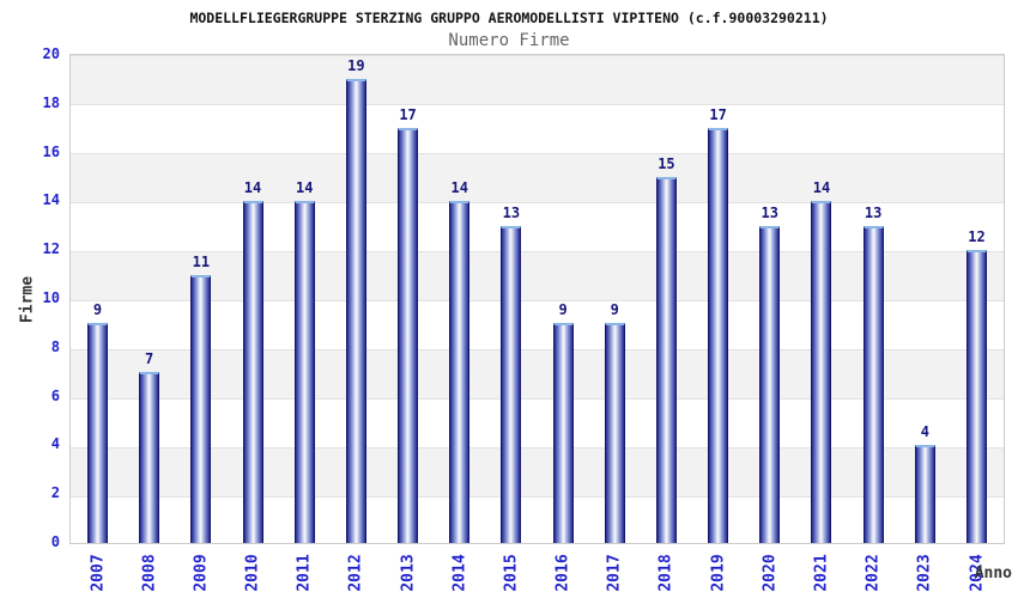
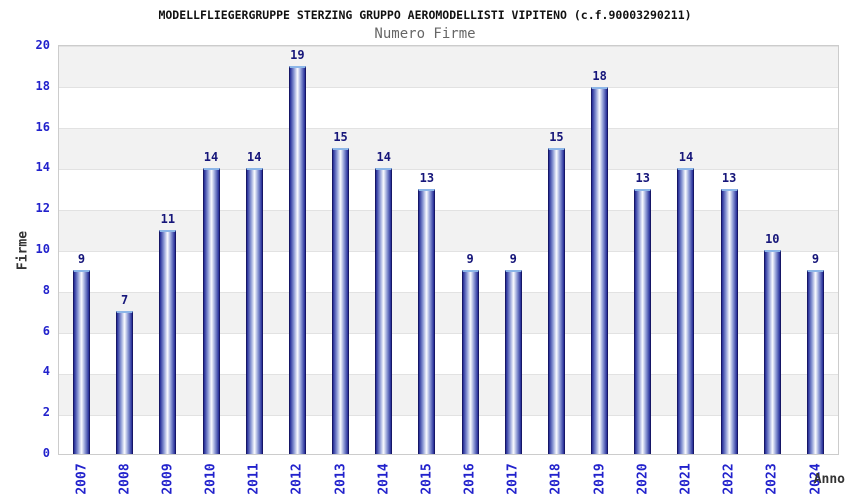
2013: 17 -> 15
2019: 17 -> 18
2023: 4 -> 10
2024: 12 -> 9
